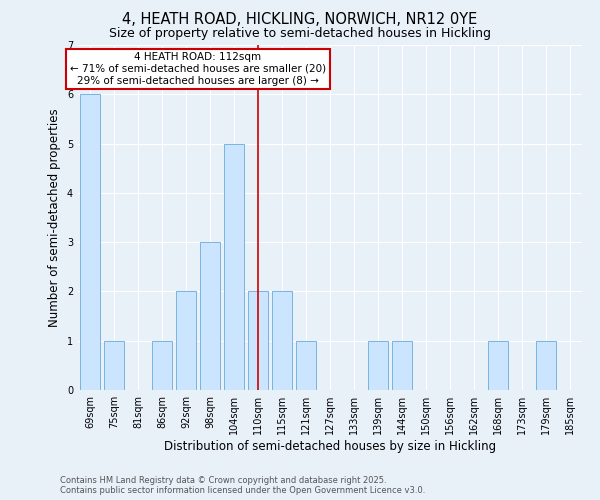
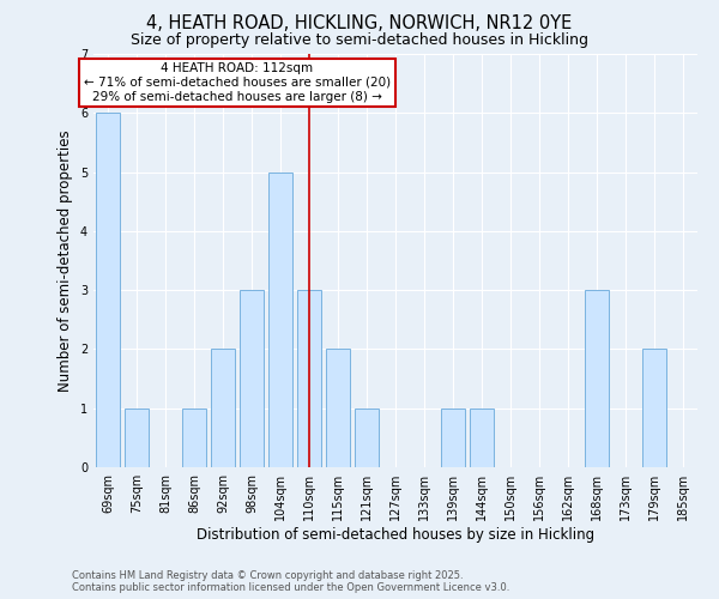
110sqm: 2 -> 3
168sqm: 1 -> 3
179sqm: 1 -> 2
